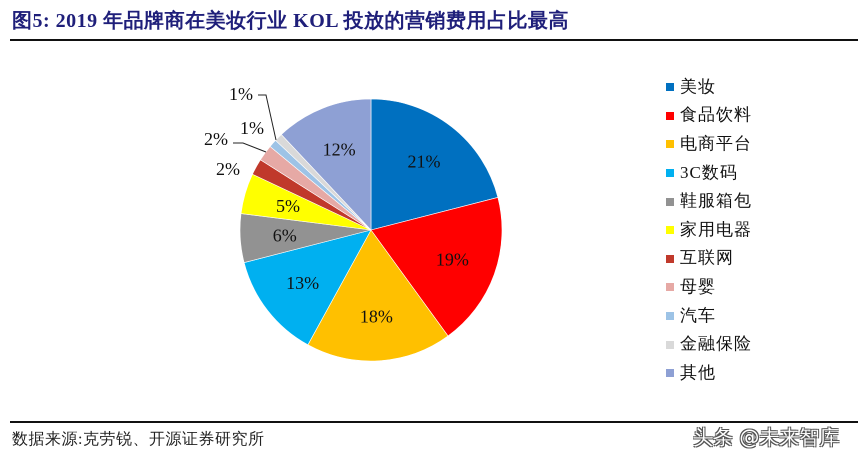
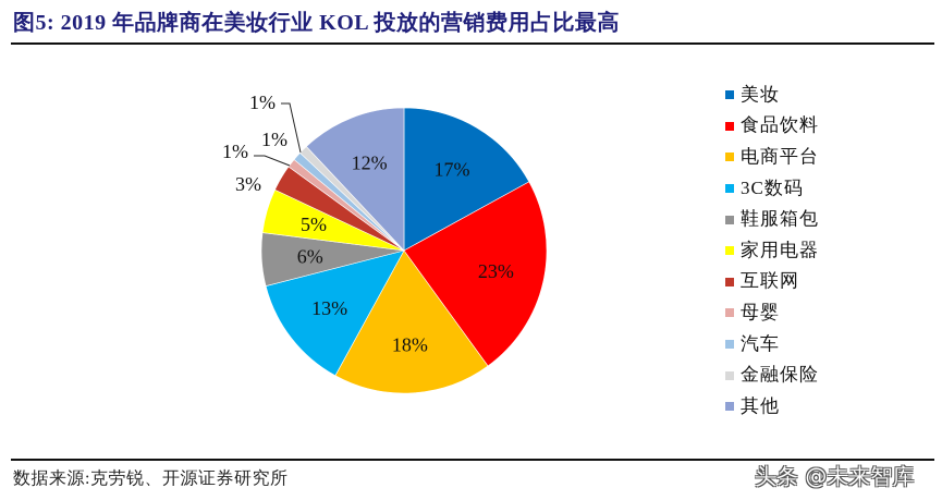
美妆: 21% -> 17%
食品饮料: 19% -> 23%
互联网: 2% -> 3%
母婴: 2% -> 1%
